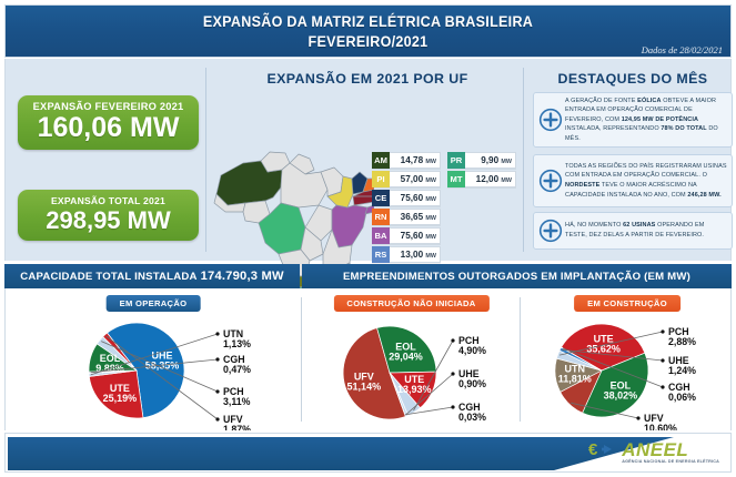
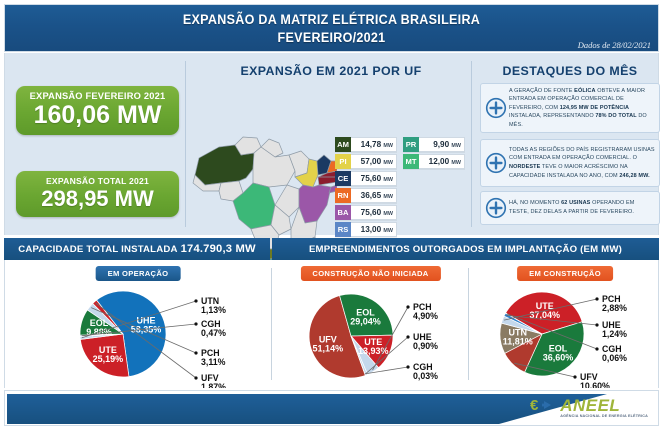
EM CONSTRUÇÃO/UTE: 35,62% -> 37,04%
EM CONSTRUÇÃO/EOL: 38,02% -> 36,60%
